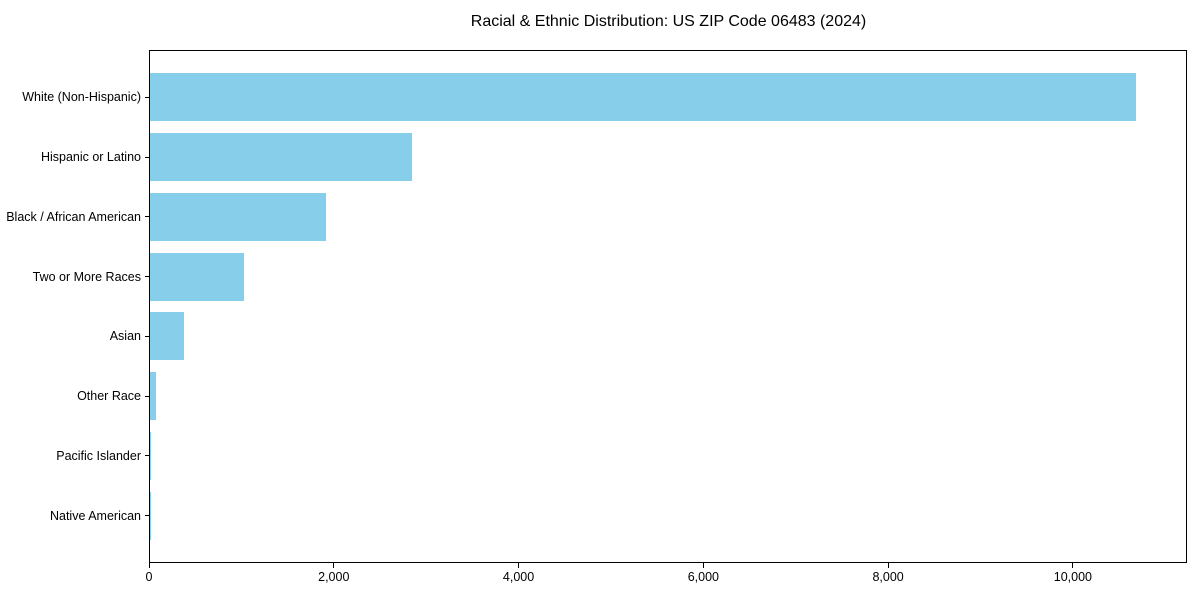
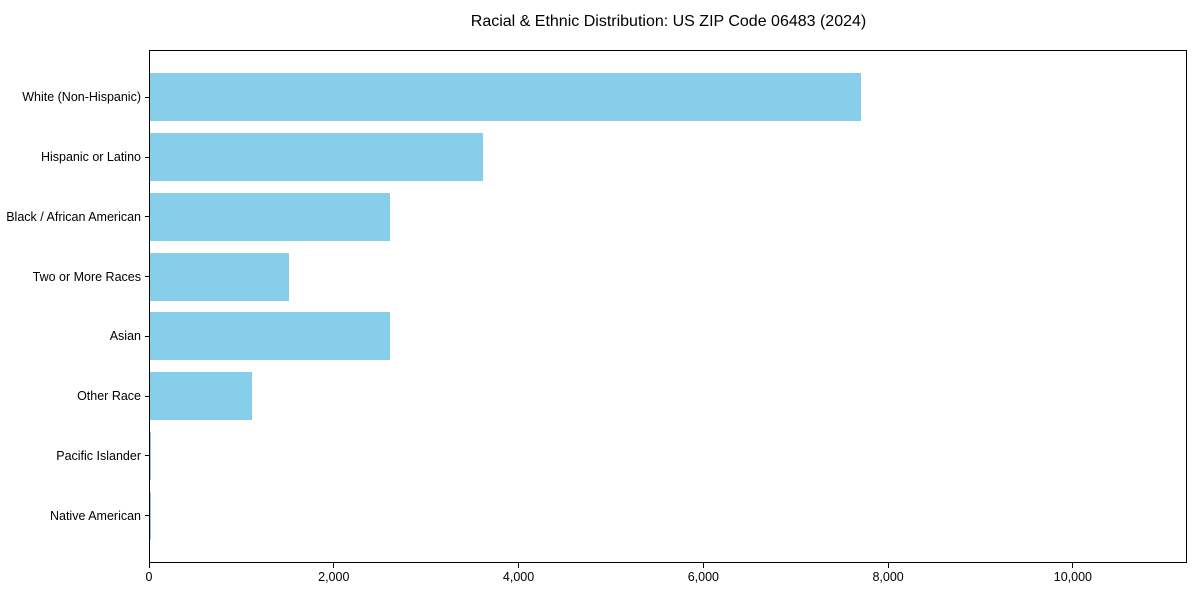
White (Non-Hispanic): 10700 -> 7700
Hispanic or Latino: 2800 -> 3600
Black / African American: 1900 -> 2600
Two or More Races: 1000 -> 1500
Asian: 400 -> 2600
Other Race: 100 -> 1100
